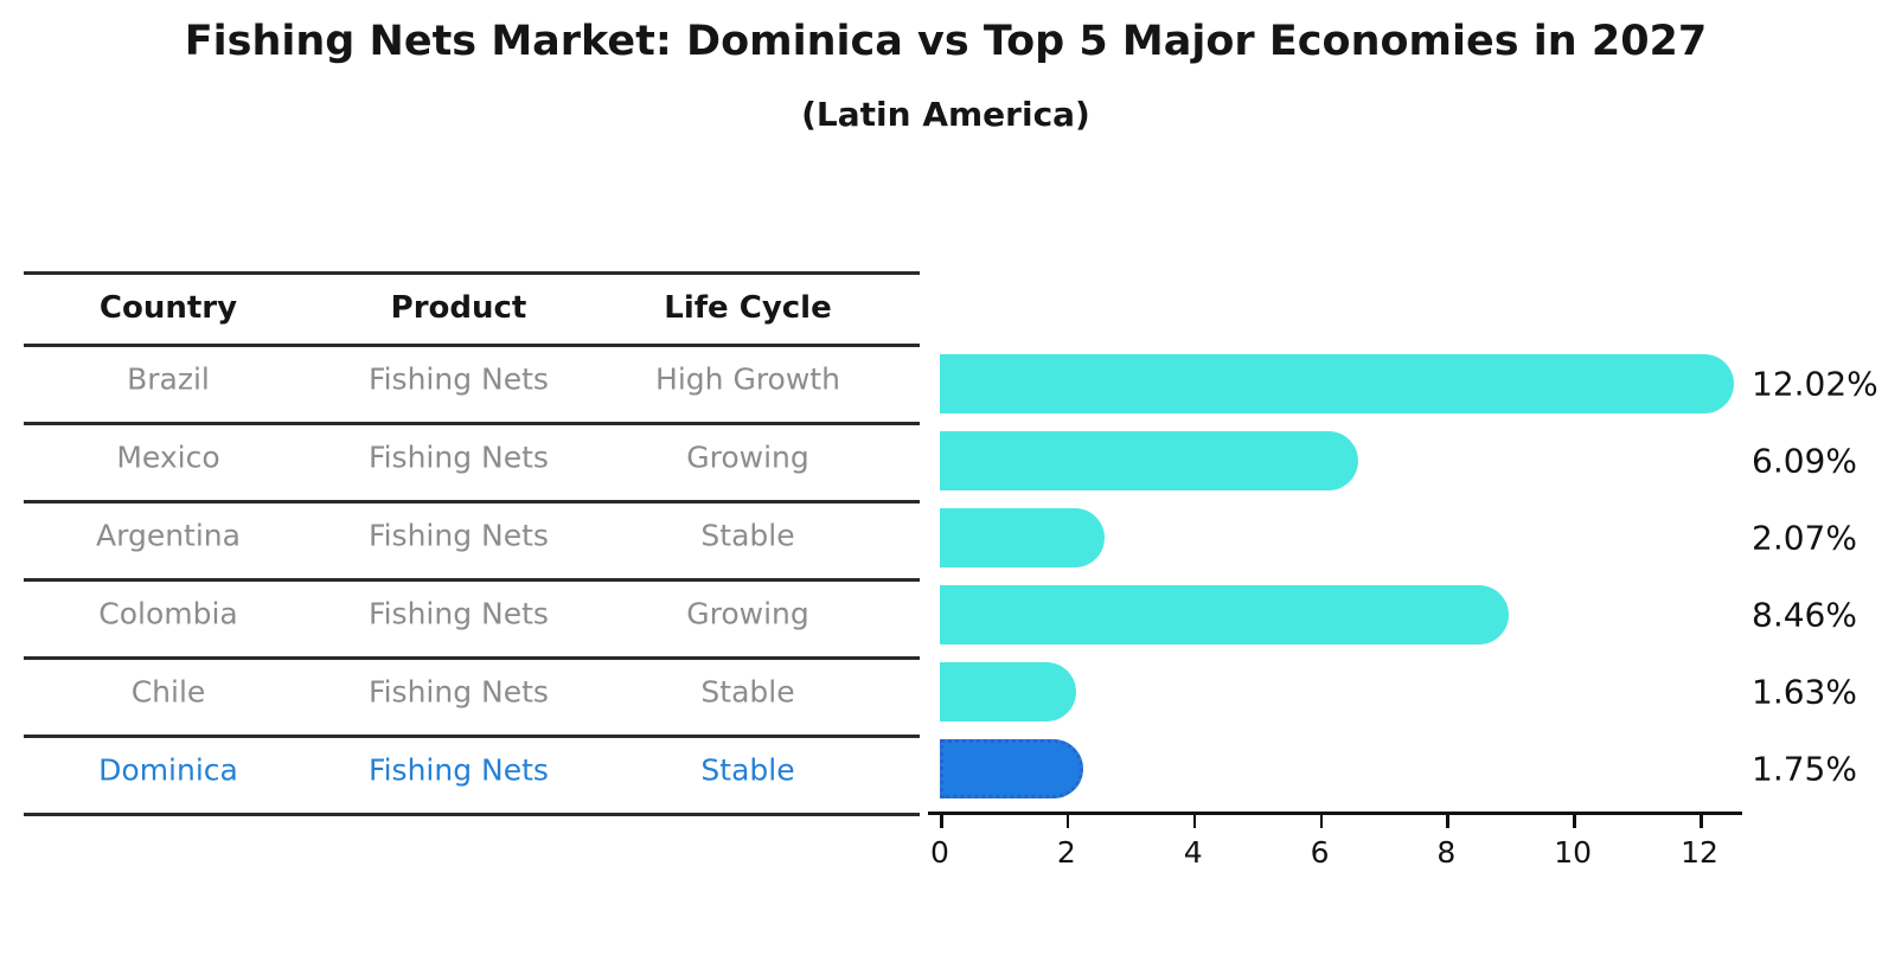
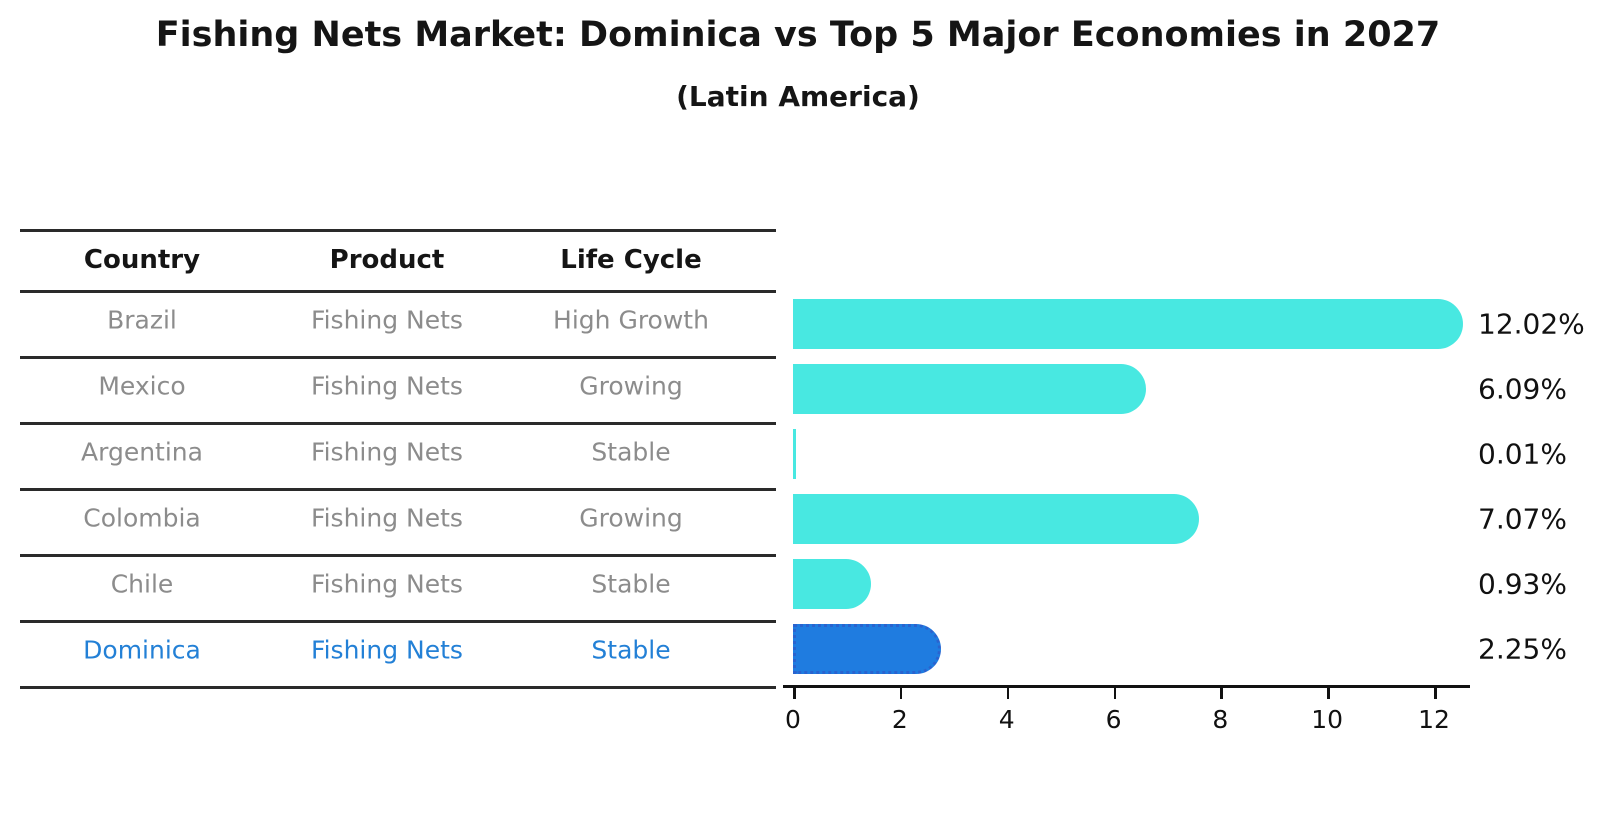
Argentina: 2.07% -> 0.01%
Colombia: 8.46% -> 7.07%
Chile: 1.63% -> 0.93%
Dominica: 1.75% -> 2.25%
